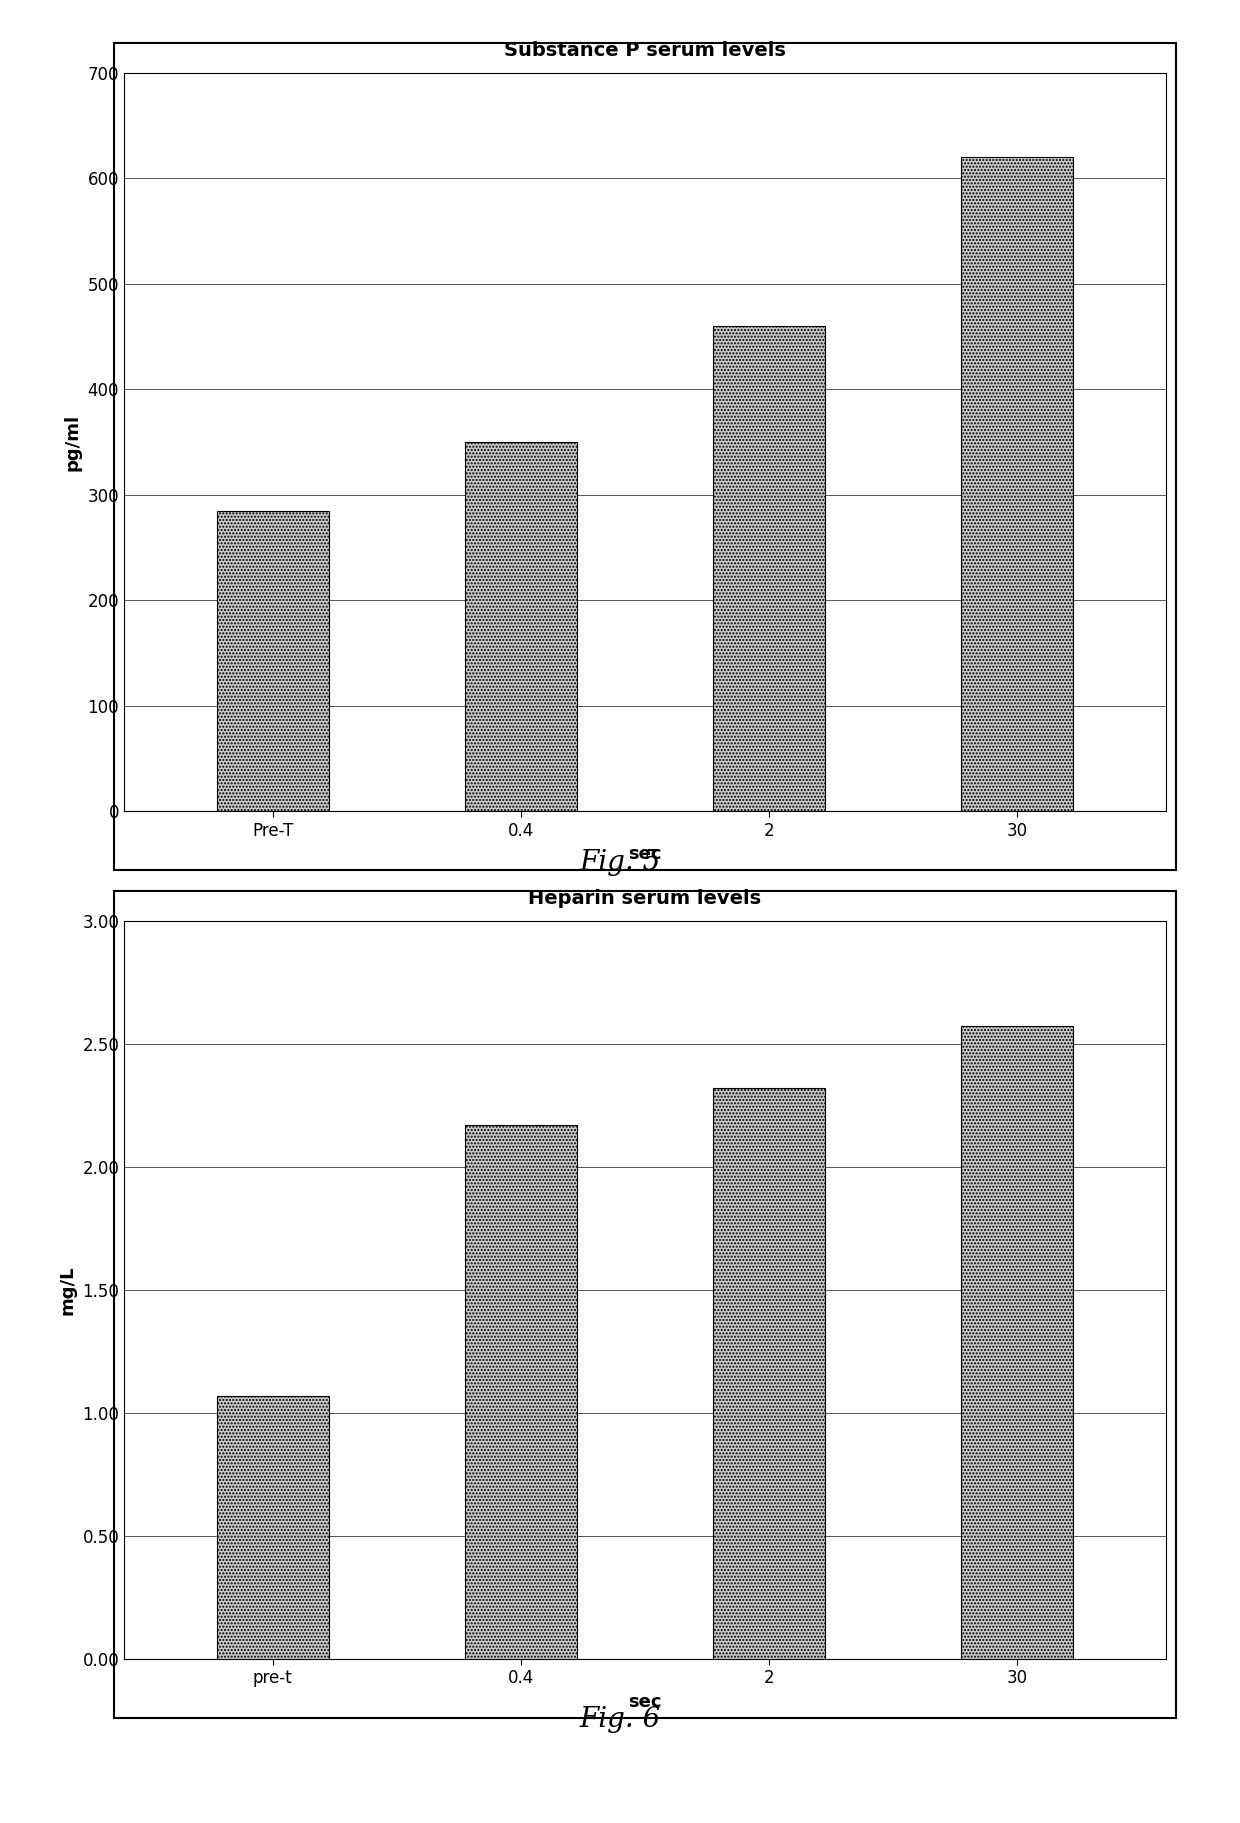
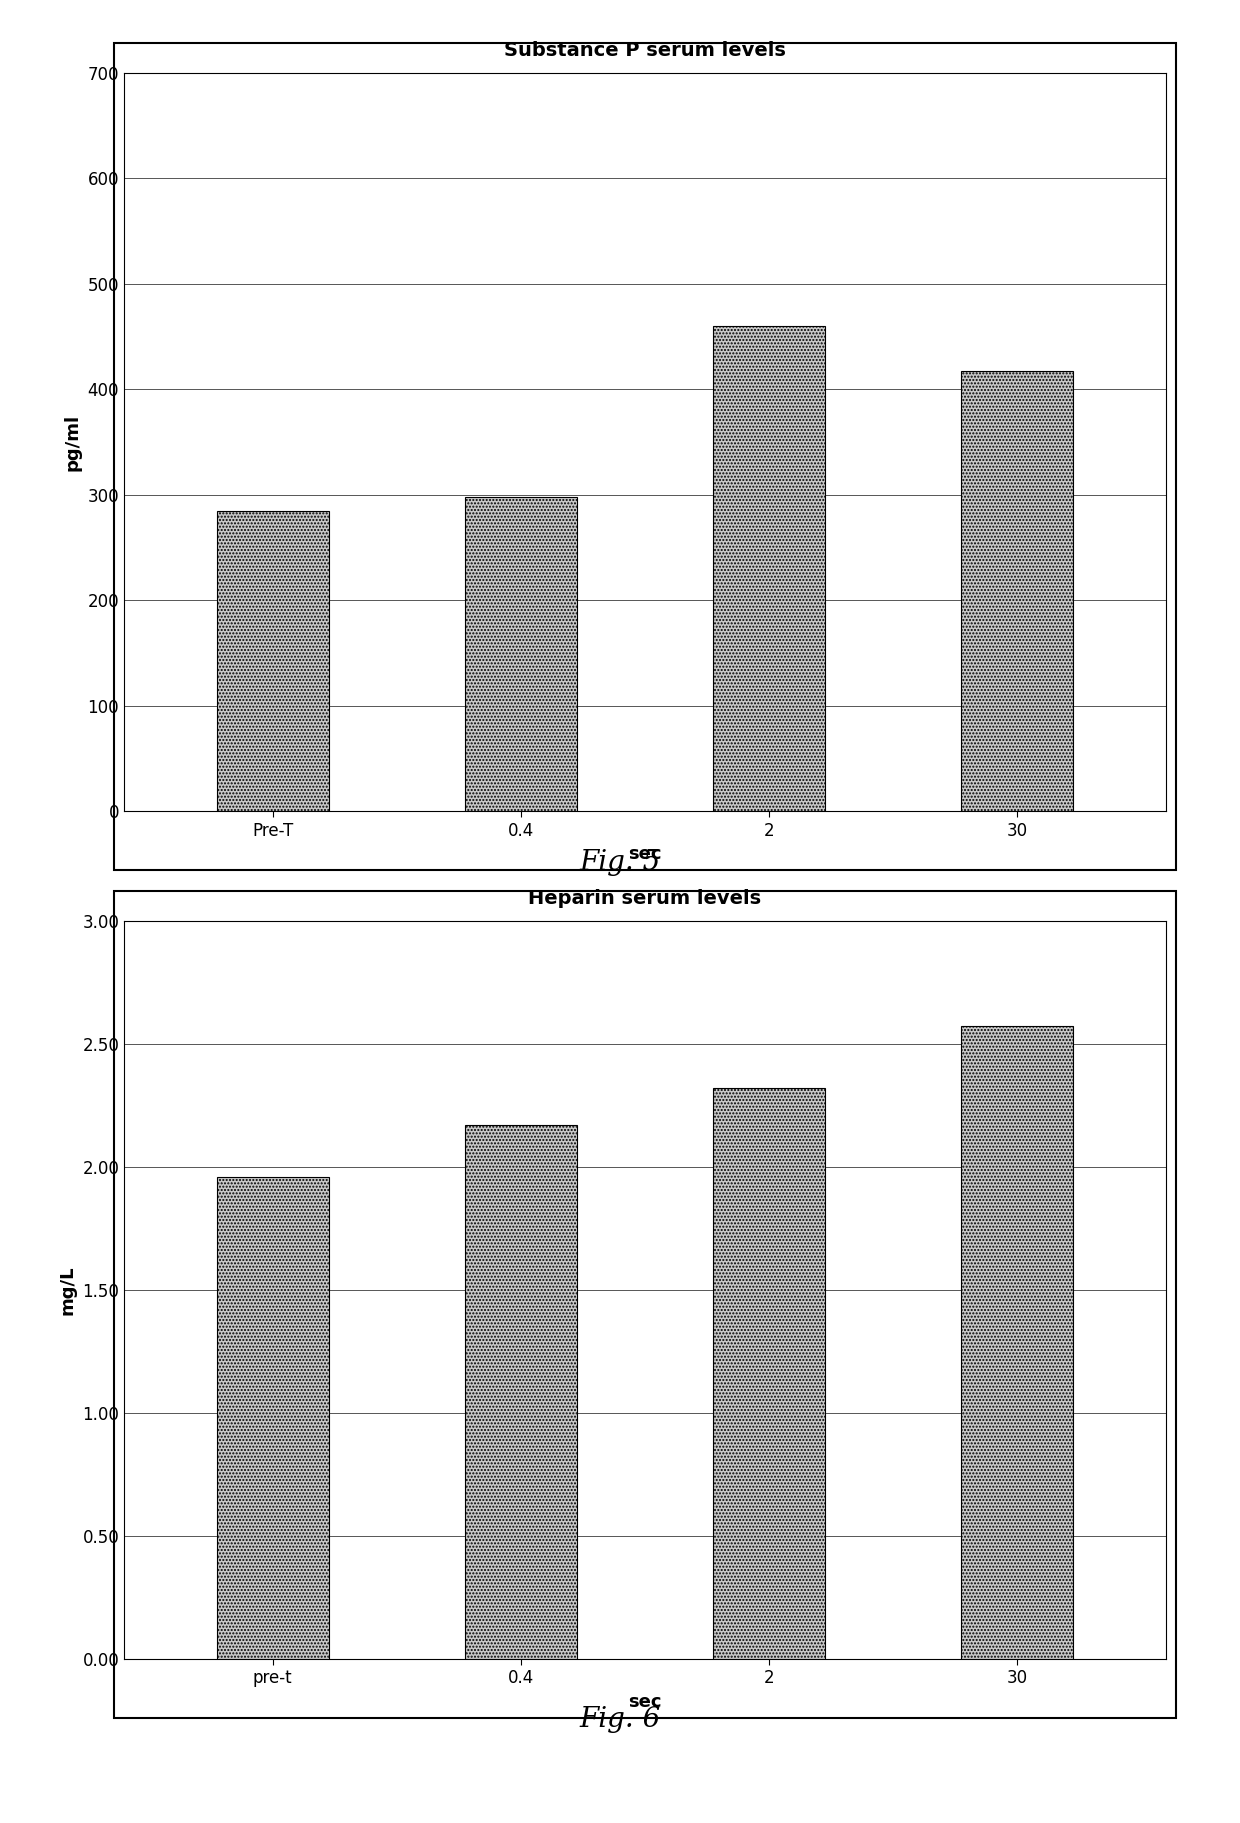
Substance P serum levels/0.4: 350 -> 298
Substance P serum levels/30: 620 -> 417
Heparin serum levels/pre-t: 1.07 -> 1.96
